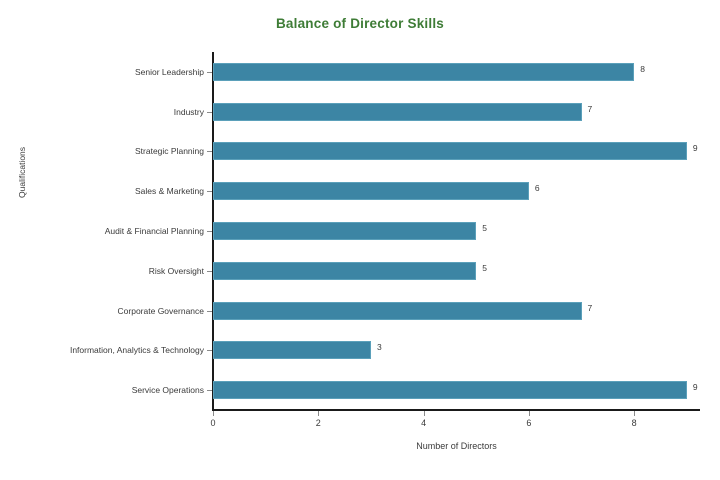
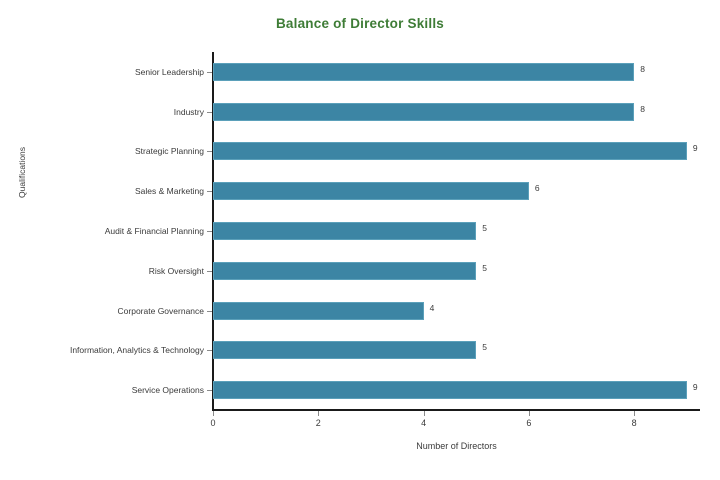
Industry: 7 -> 8
Corporate Governance: 7 -> 4
Information, Analytics & Technology: 3 -> 5
